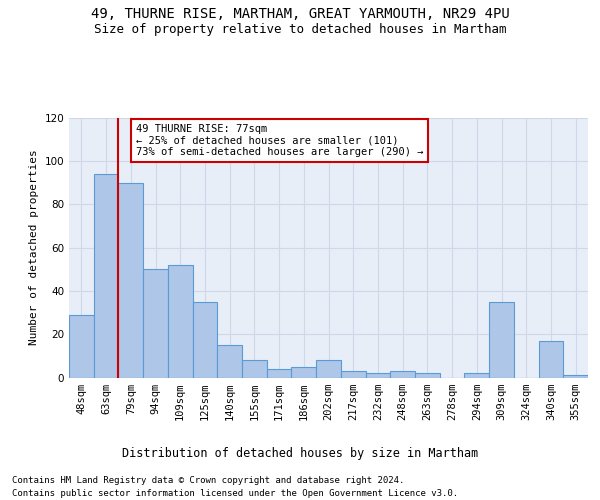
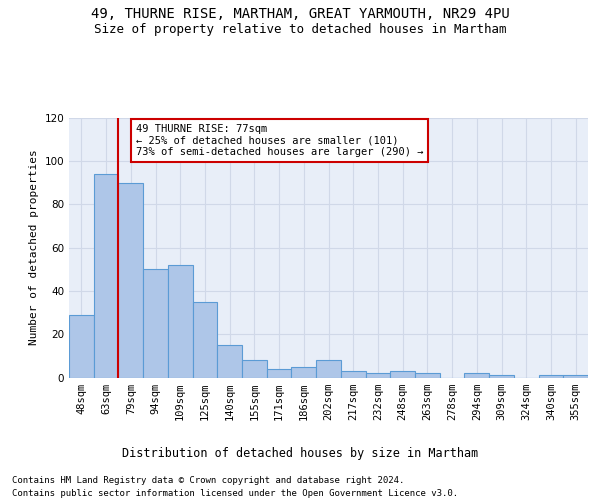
309sqm: 35 -> 1
340sqm: 17 -> 1
